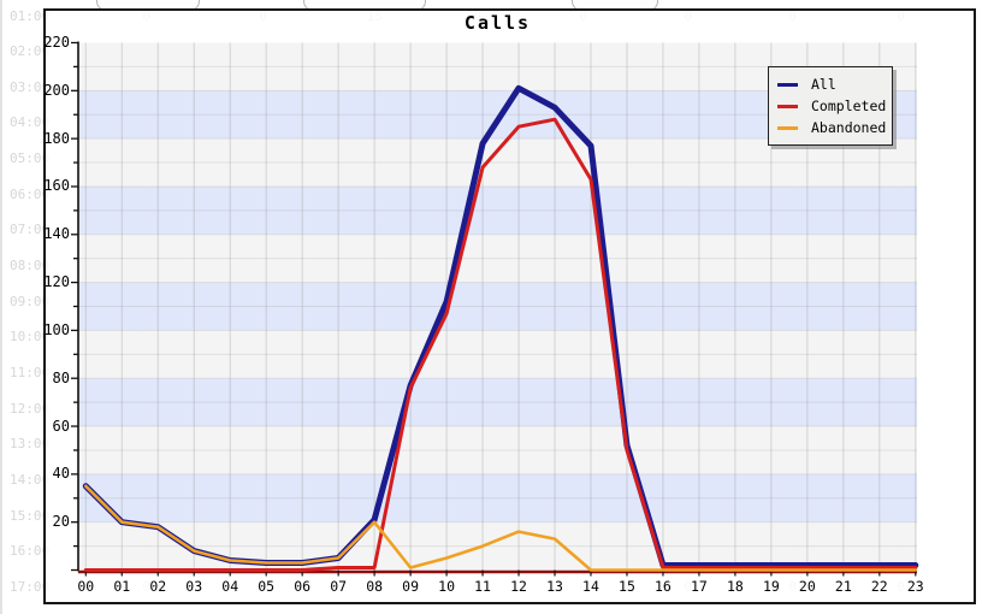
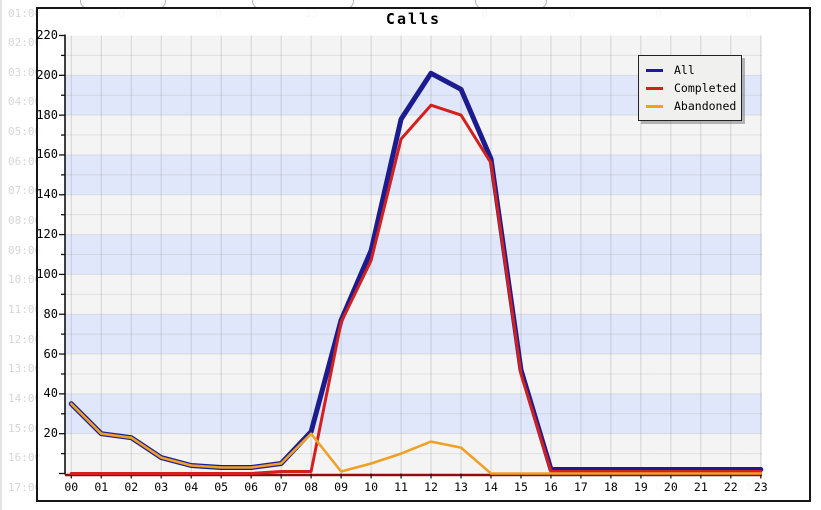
Completed/13: 188 -> 180
All/14: 177 -> 158
Completed/14: 163 -> 156
